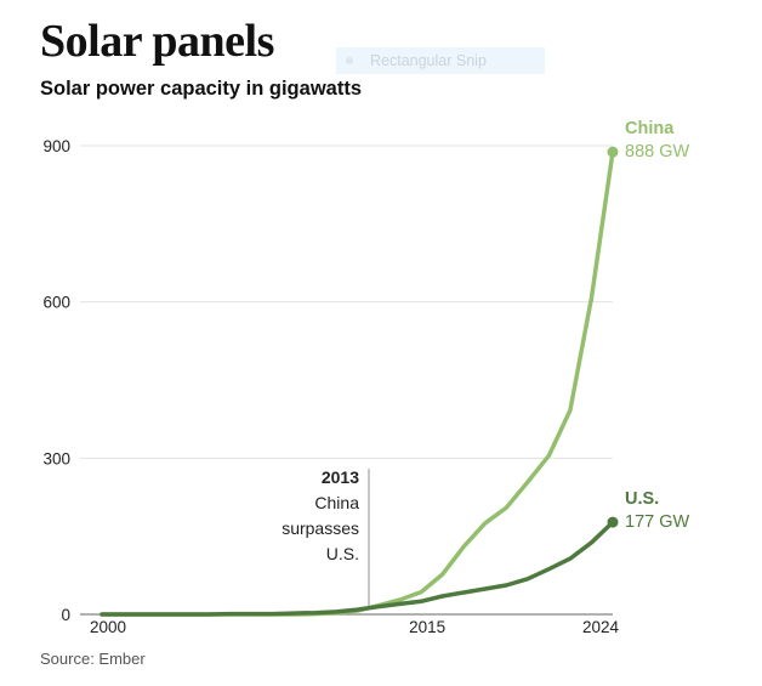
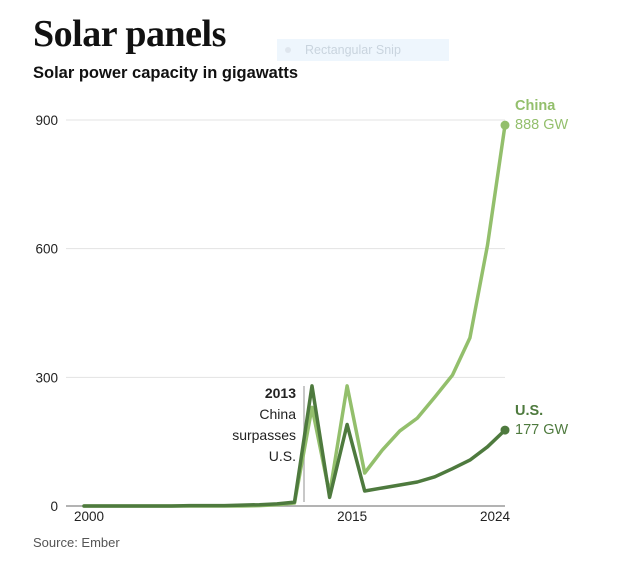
China/2013: 20 -> 230
U.S./2013: 20 -> 280
China/2015: 40 -> 280
U.S./2015: 20 -> 190
